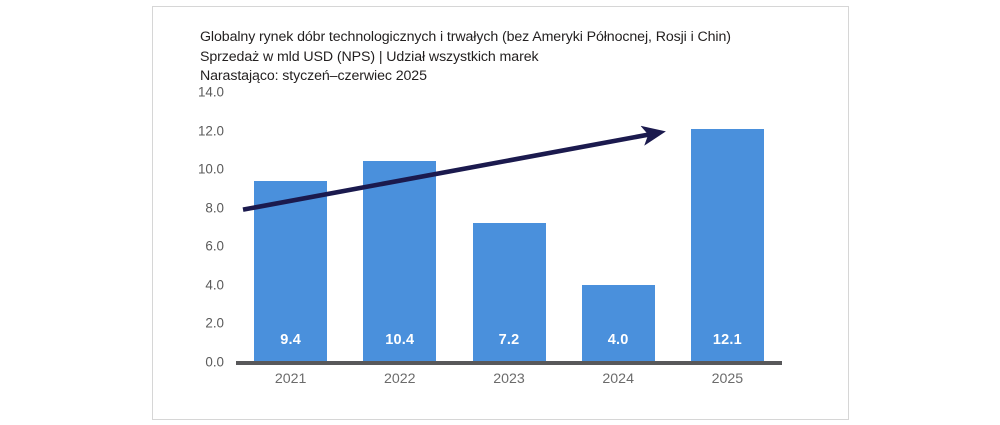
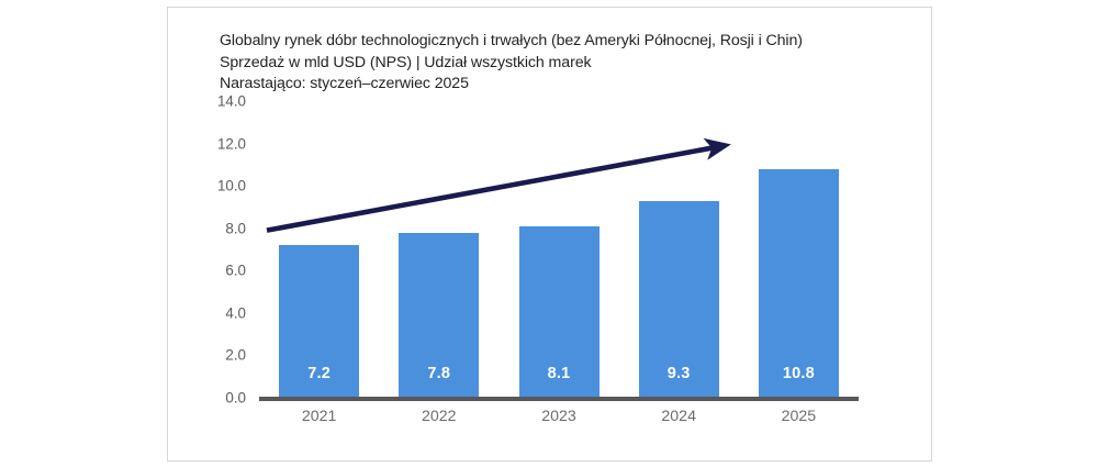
2021: 9.4 -> 7.2
2022: 10.4 -> 7.8
2023: 7.2 -> 8.1
2024: 4.0 -> 9.3
2025: 12.1 -> 10.8
